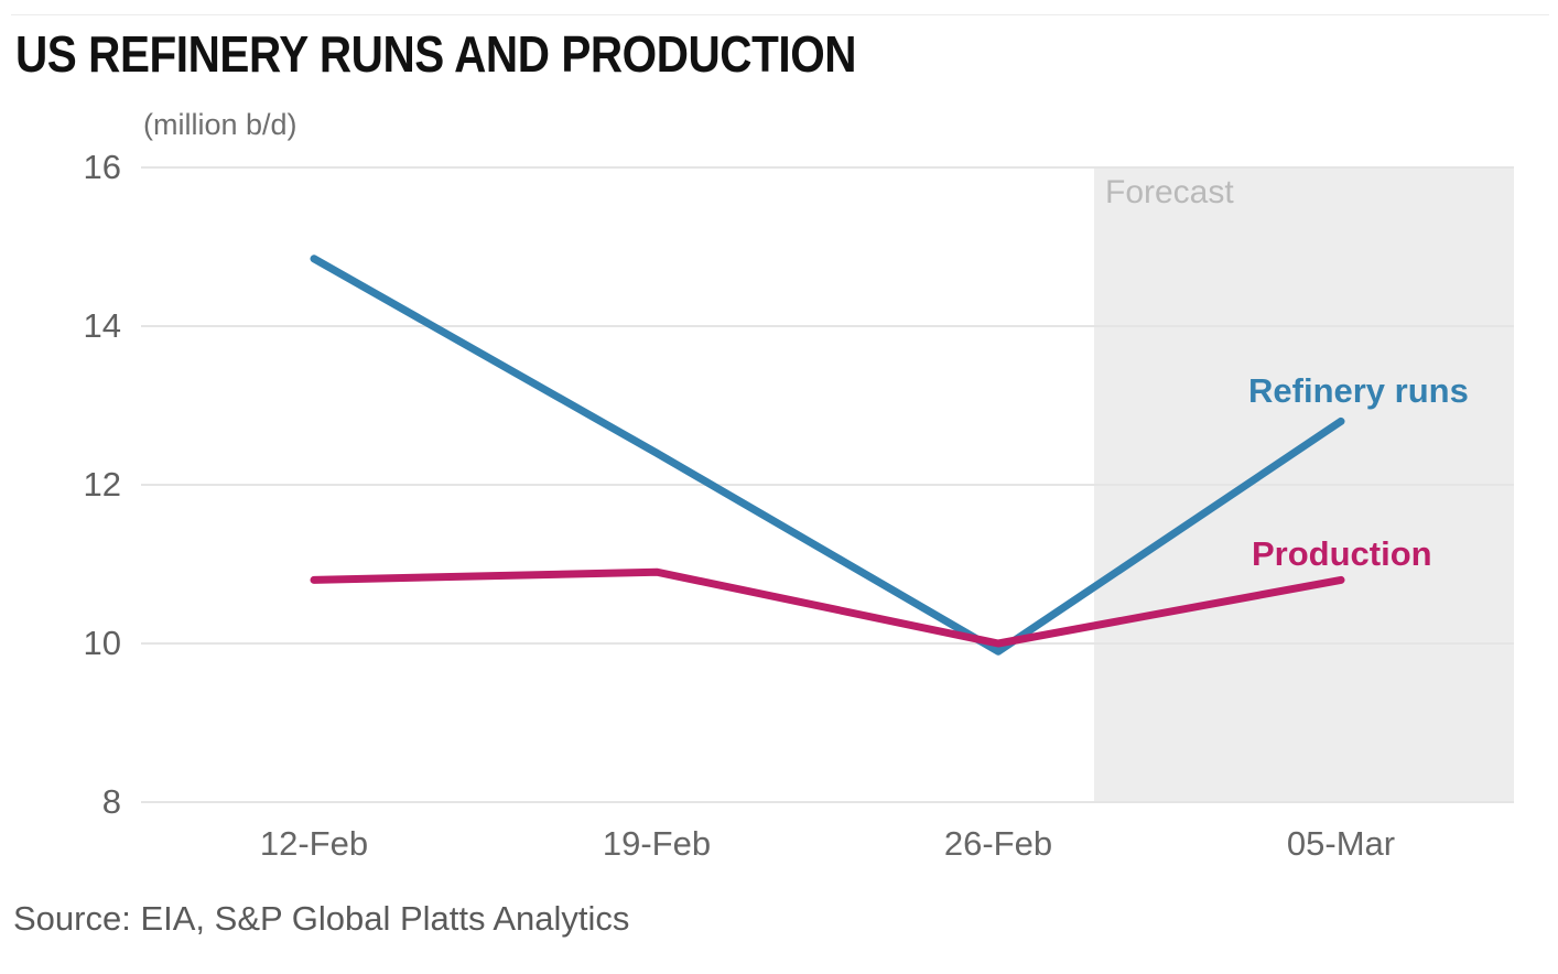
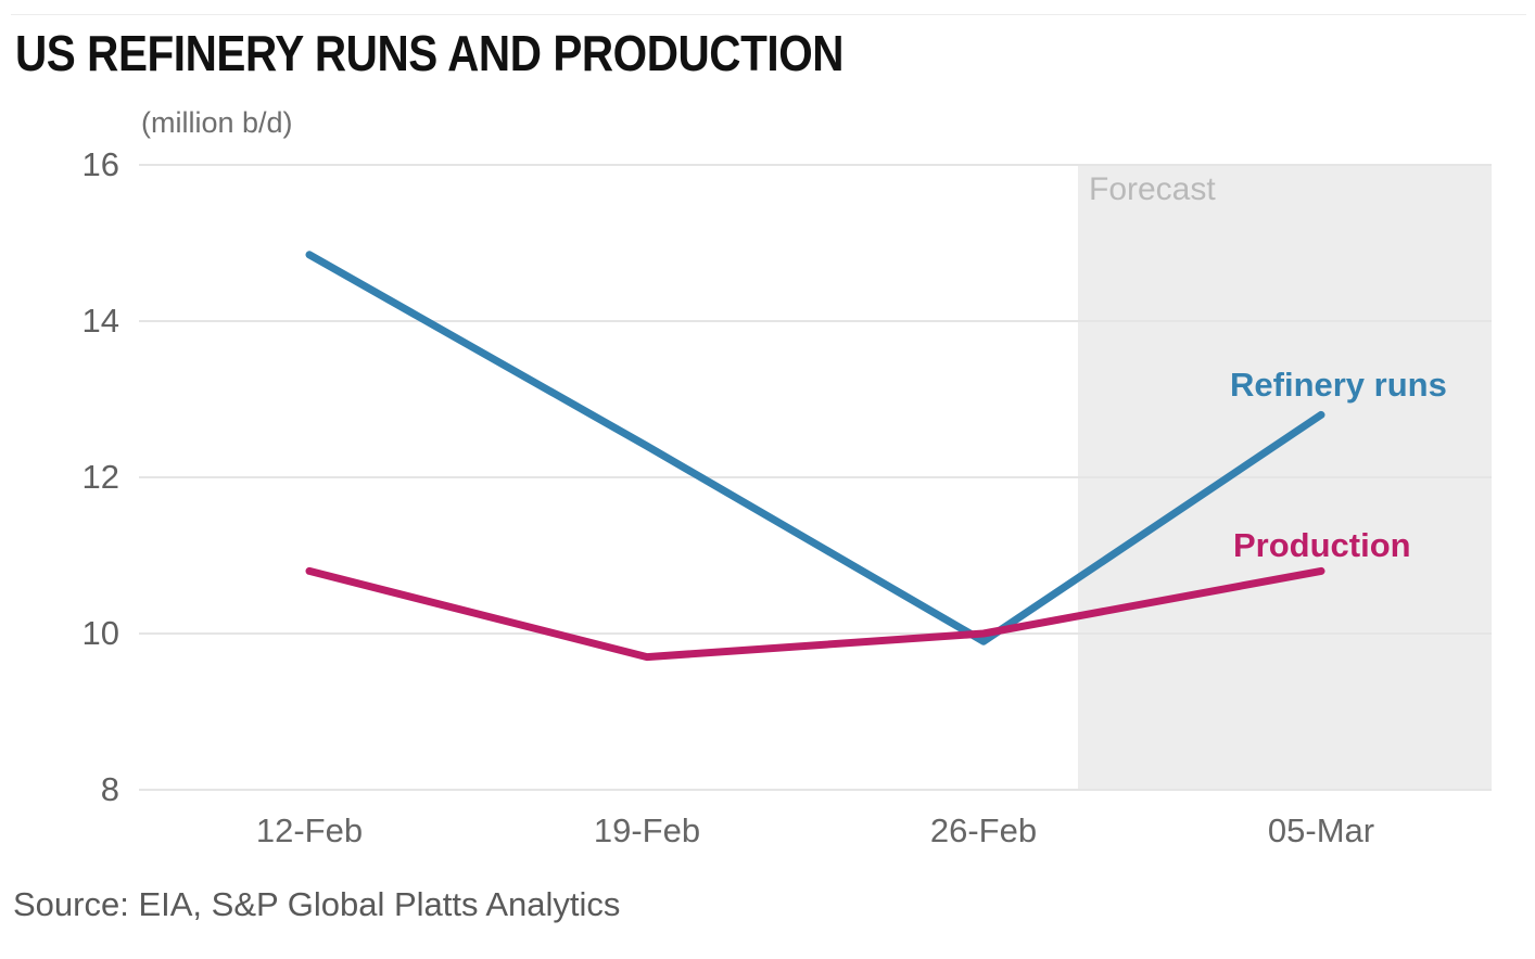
Production/19-Feb: 10.9 -> 9.7
